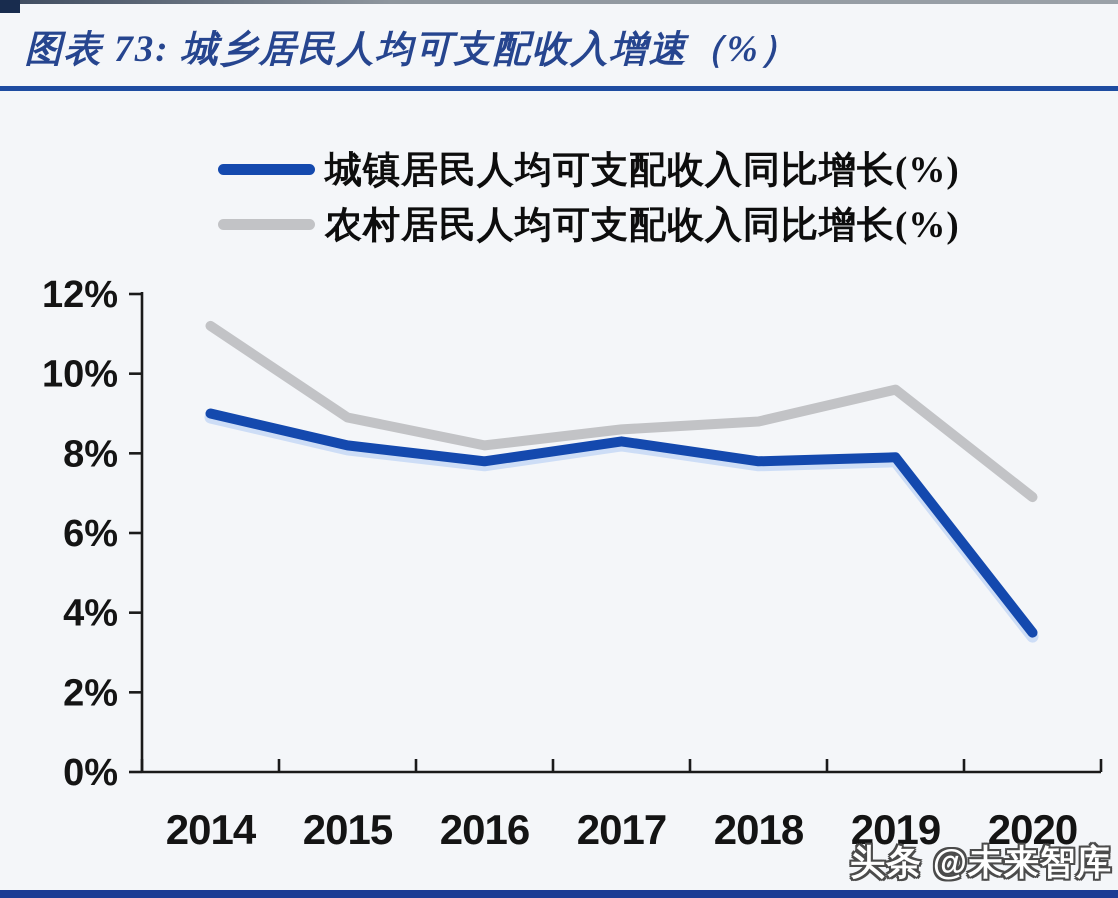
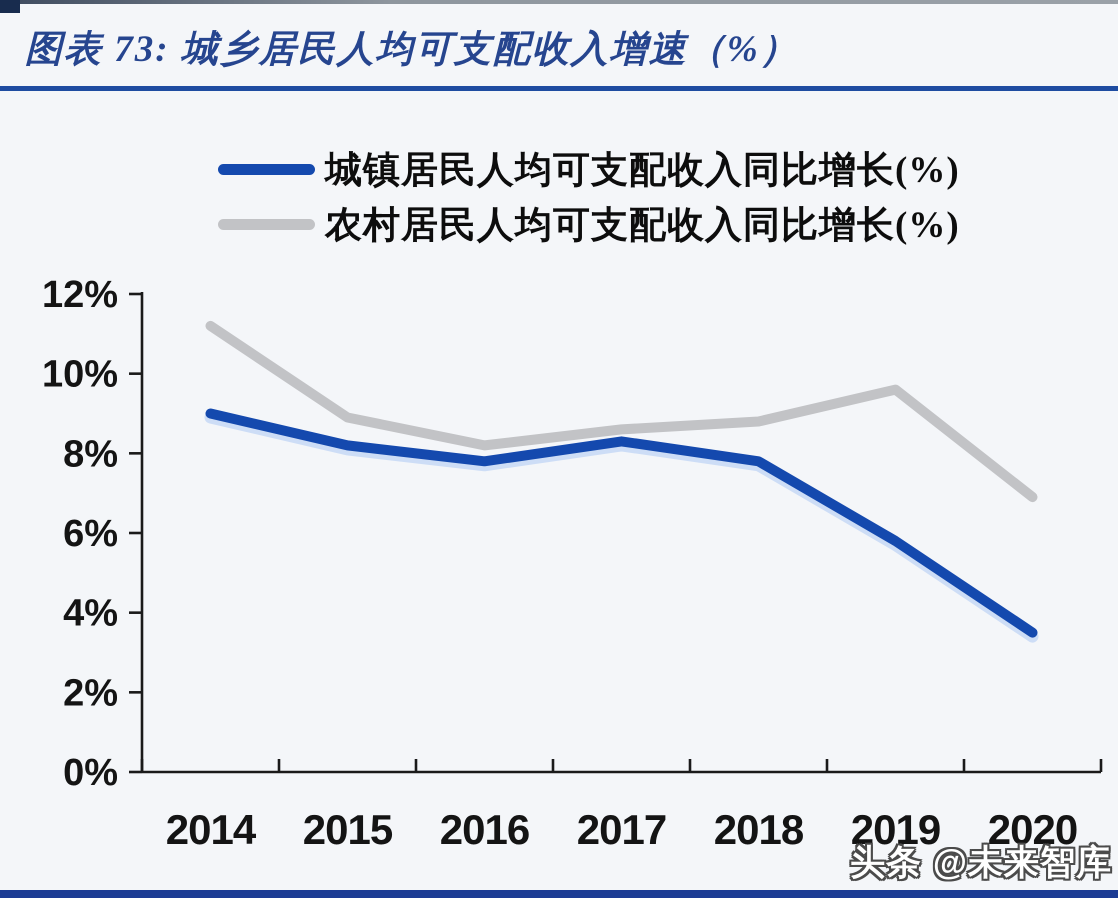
城镇居民人均可支配收入同比增长(%)/2019: 7.9% -> 5.8%
